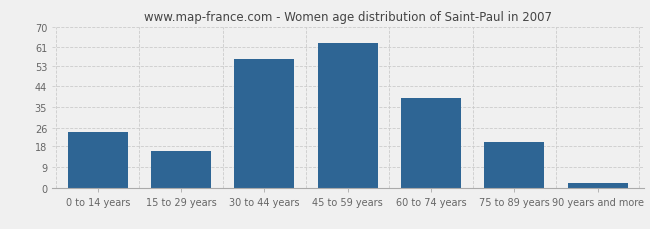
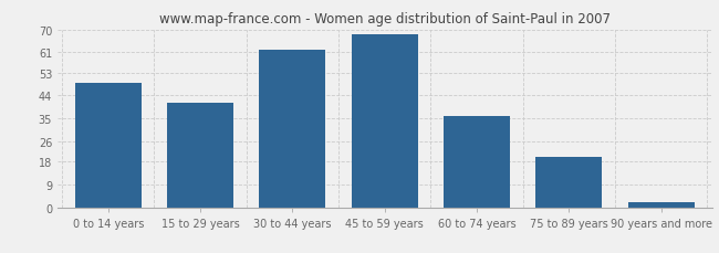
0 to 14 years: 24 -> 49
15 to 29 years: 16 -> 41
30 to 44 years: 56 -> 62
45 to 59 years: 63 -> 68
60 to 74 years: 39 -> 36
